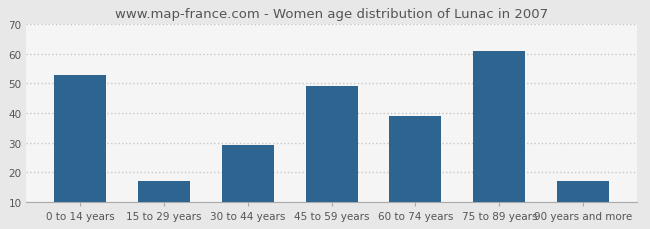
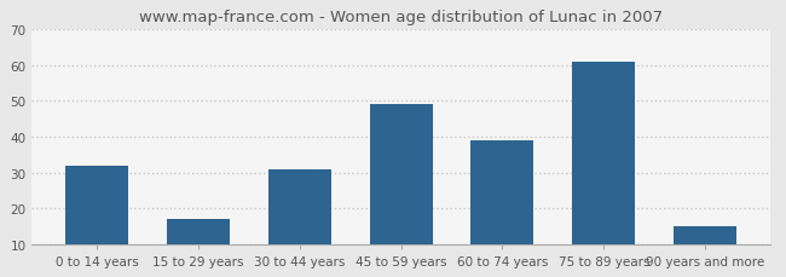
0 to 14 years: 53 -> 32
30 to 44 years: 29 -> 31
90 years and more: 17 -> 15
